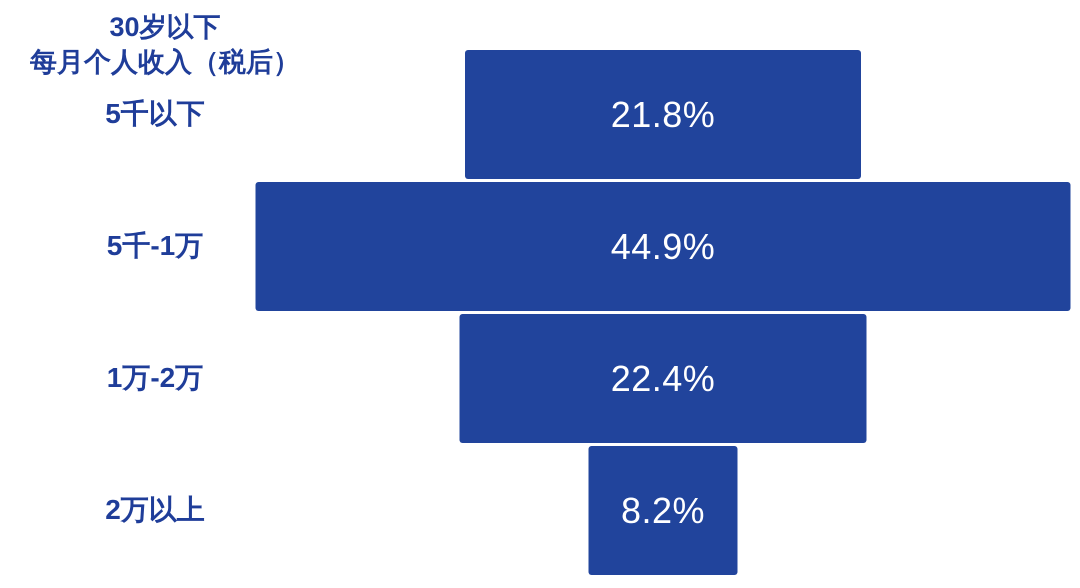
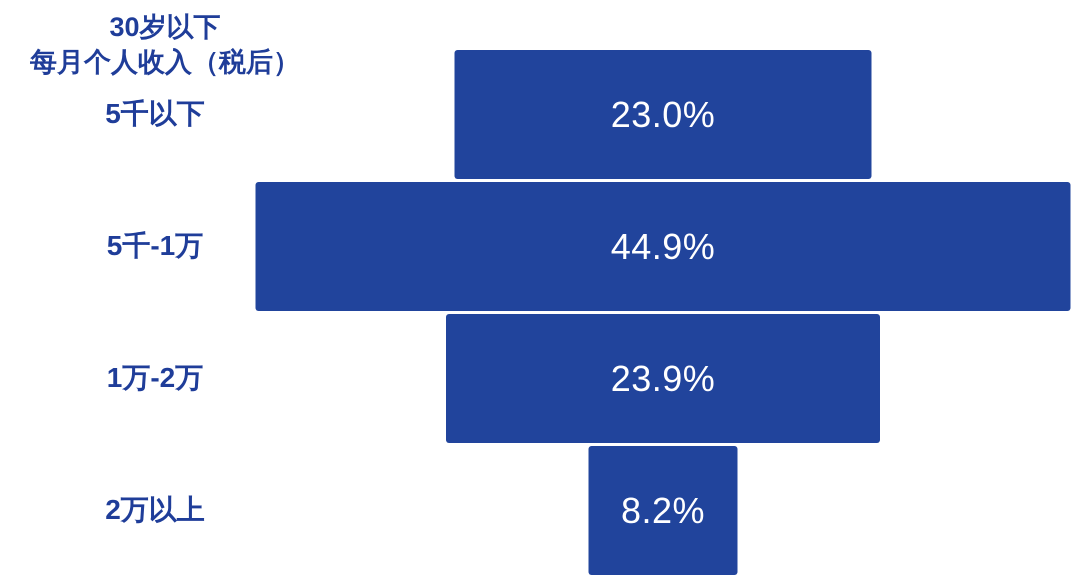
5千以下: 21.8% -> 23.0%
1万-2万: 22.4% -> 23.9%
